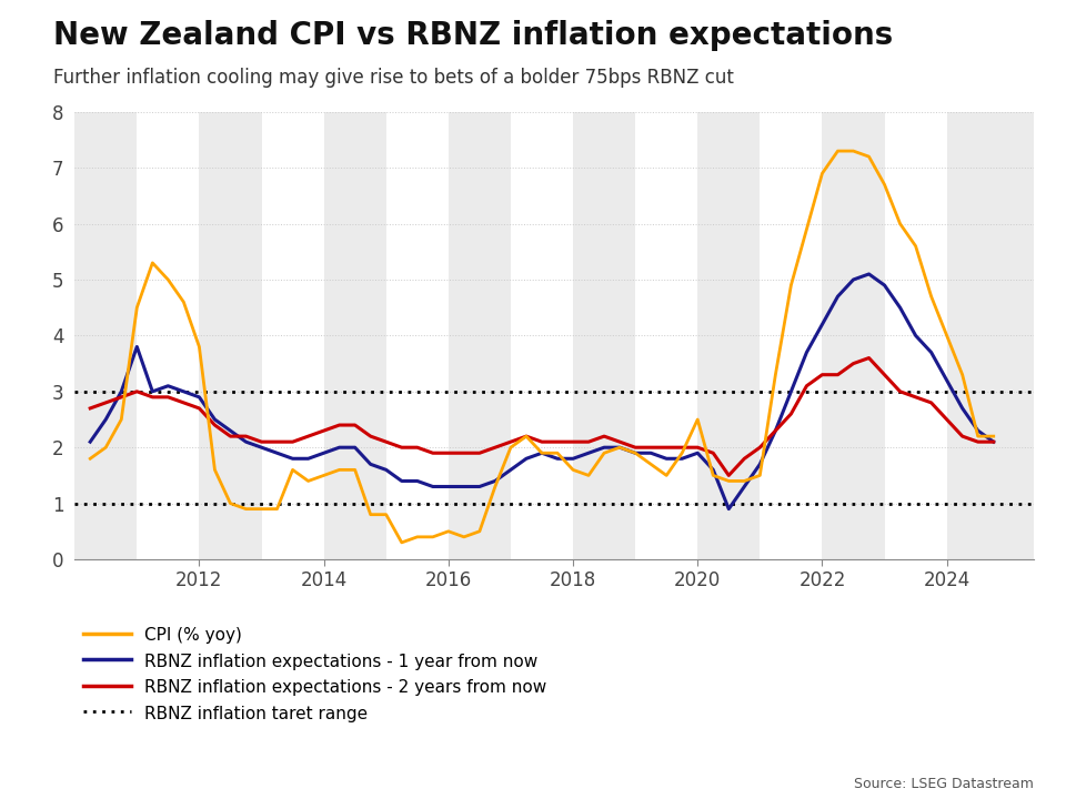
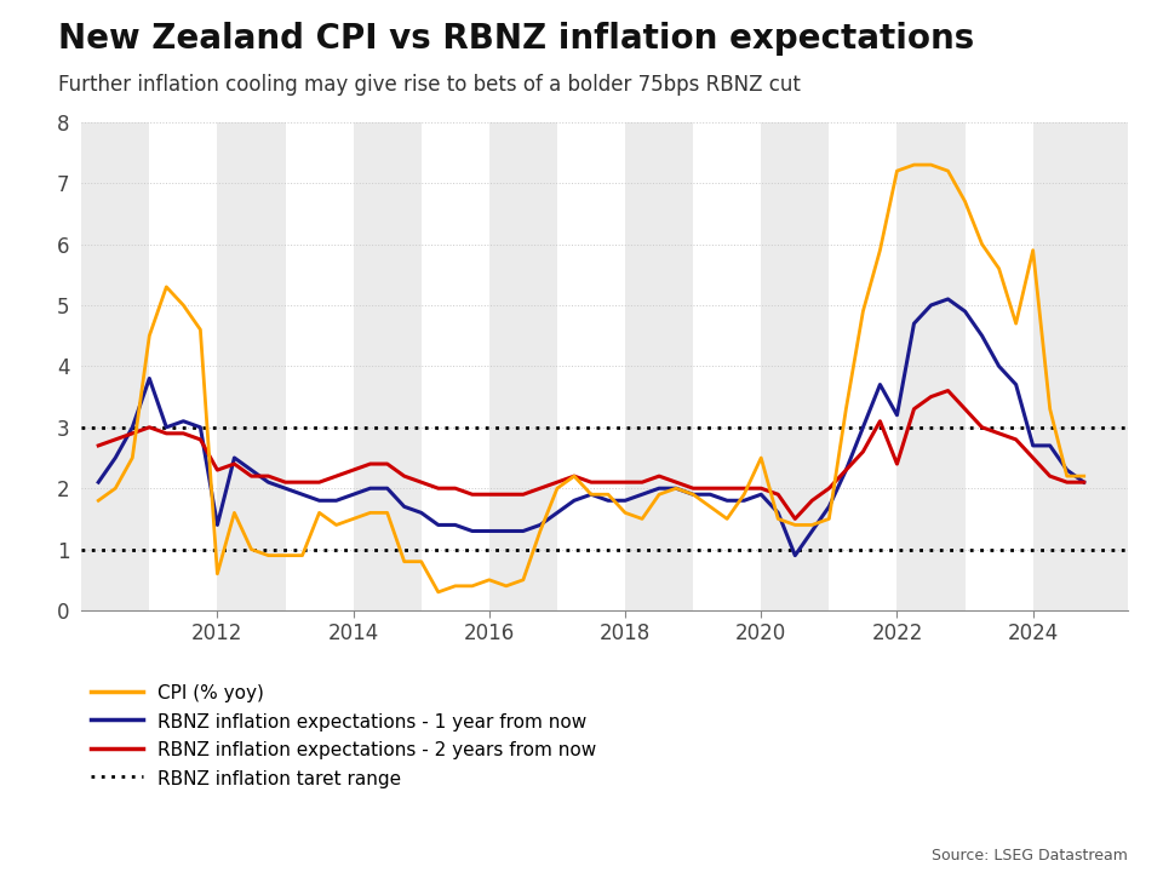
CPI (% yoy)/2012: 3.8 -> 0.6
RBNZ inflation expectations - 1 year from now/2012: 2.9 -> 1.4
RBNZ inflation expectations - 2 years from now/2012: 2.7 -> 2.3
CPI (% yoy)/2022: 6.9 -> 7.2
RBNZ inflation expectations - 1 year from now/2022: 4.2 -> 3.2
RBNZ inflation expectations - 2 years from now/2022: 3.3 -> 2.4
CPI (% yoy)/2024: 4.0 -> 5.9
RBNZ inflation expectations - 1 year from now/2024: 3.2 -> 2.7
